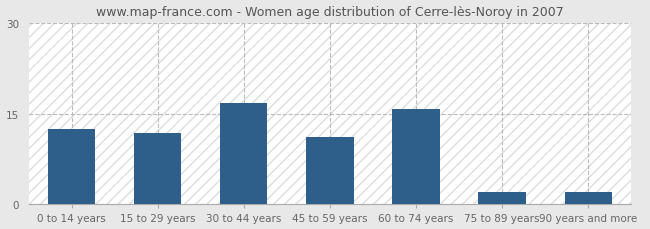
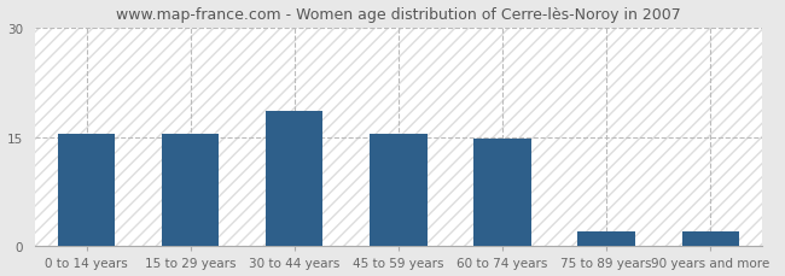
0 to 14 years: 12.4 -> 15.5
15 to 29 years: 11.8 -> 15.5
30 to 44 years: 16.8 -> 18.5
45 to 59 years: 11.2 -> 15.5
60 to 74 years: 15.8 -> 14.7
